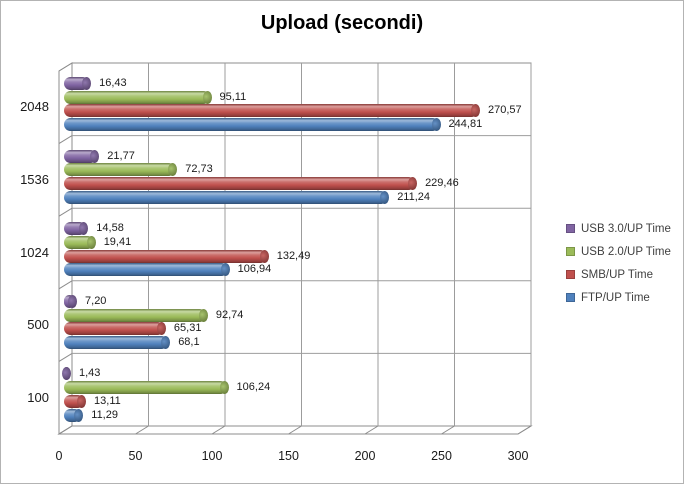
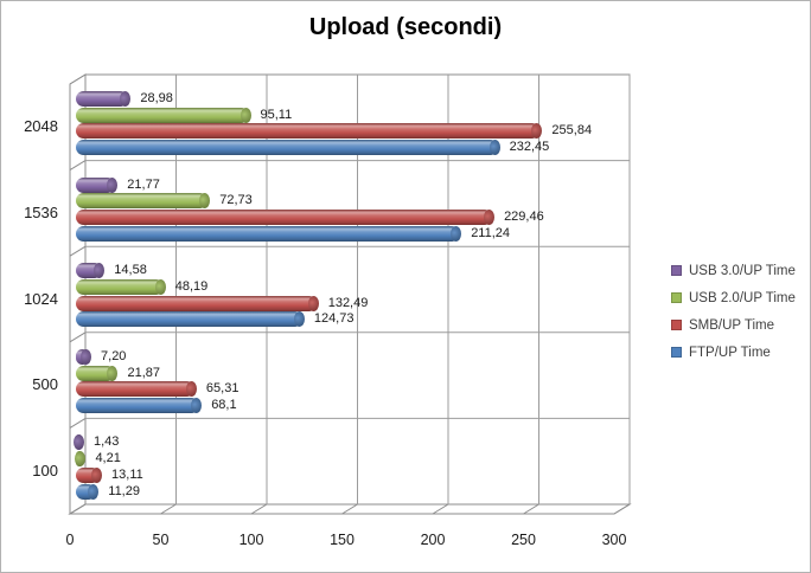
USB 3.0/UP Time/2048: 16,43 -> 28,98
SMB/UP Time/2048: 270,57 -> 255,84
FTP/UP Time/2048: 244,81 -> 232,45
USB 2.0/UP Time/1024: 19,41 -> 48,19
FTP/UP Time/1024: 106,94 -> 124,73
USB 2.0/UP Time/500: 92,74 -> 21,87
USB 2.0/UP Time/100: 106,24 -> 4,21
